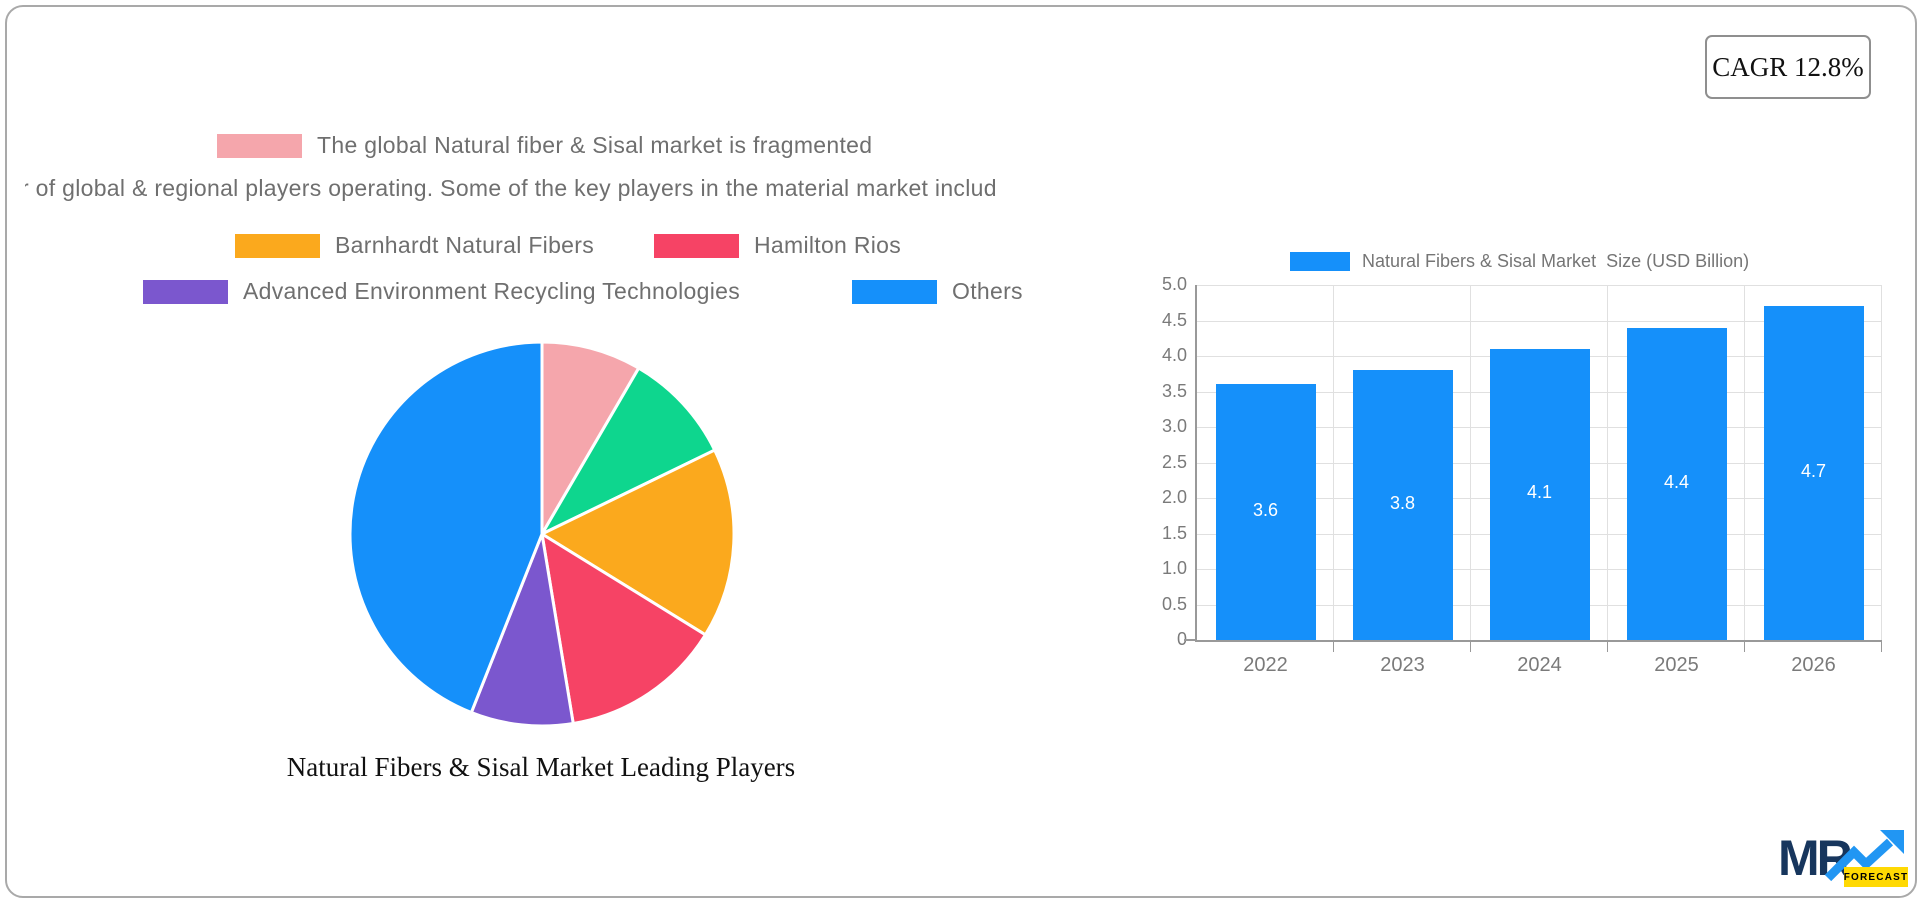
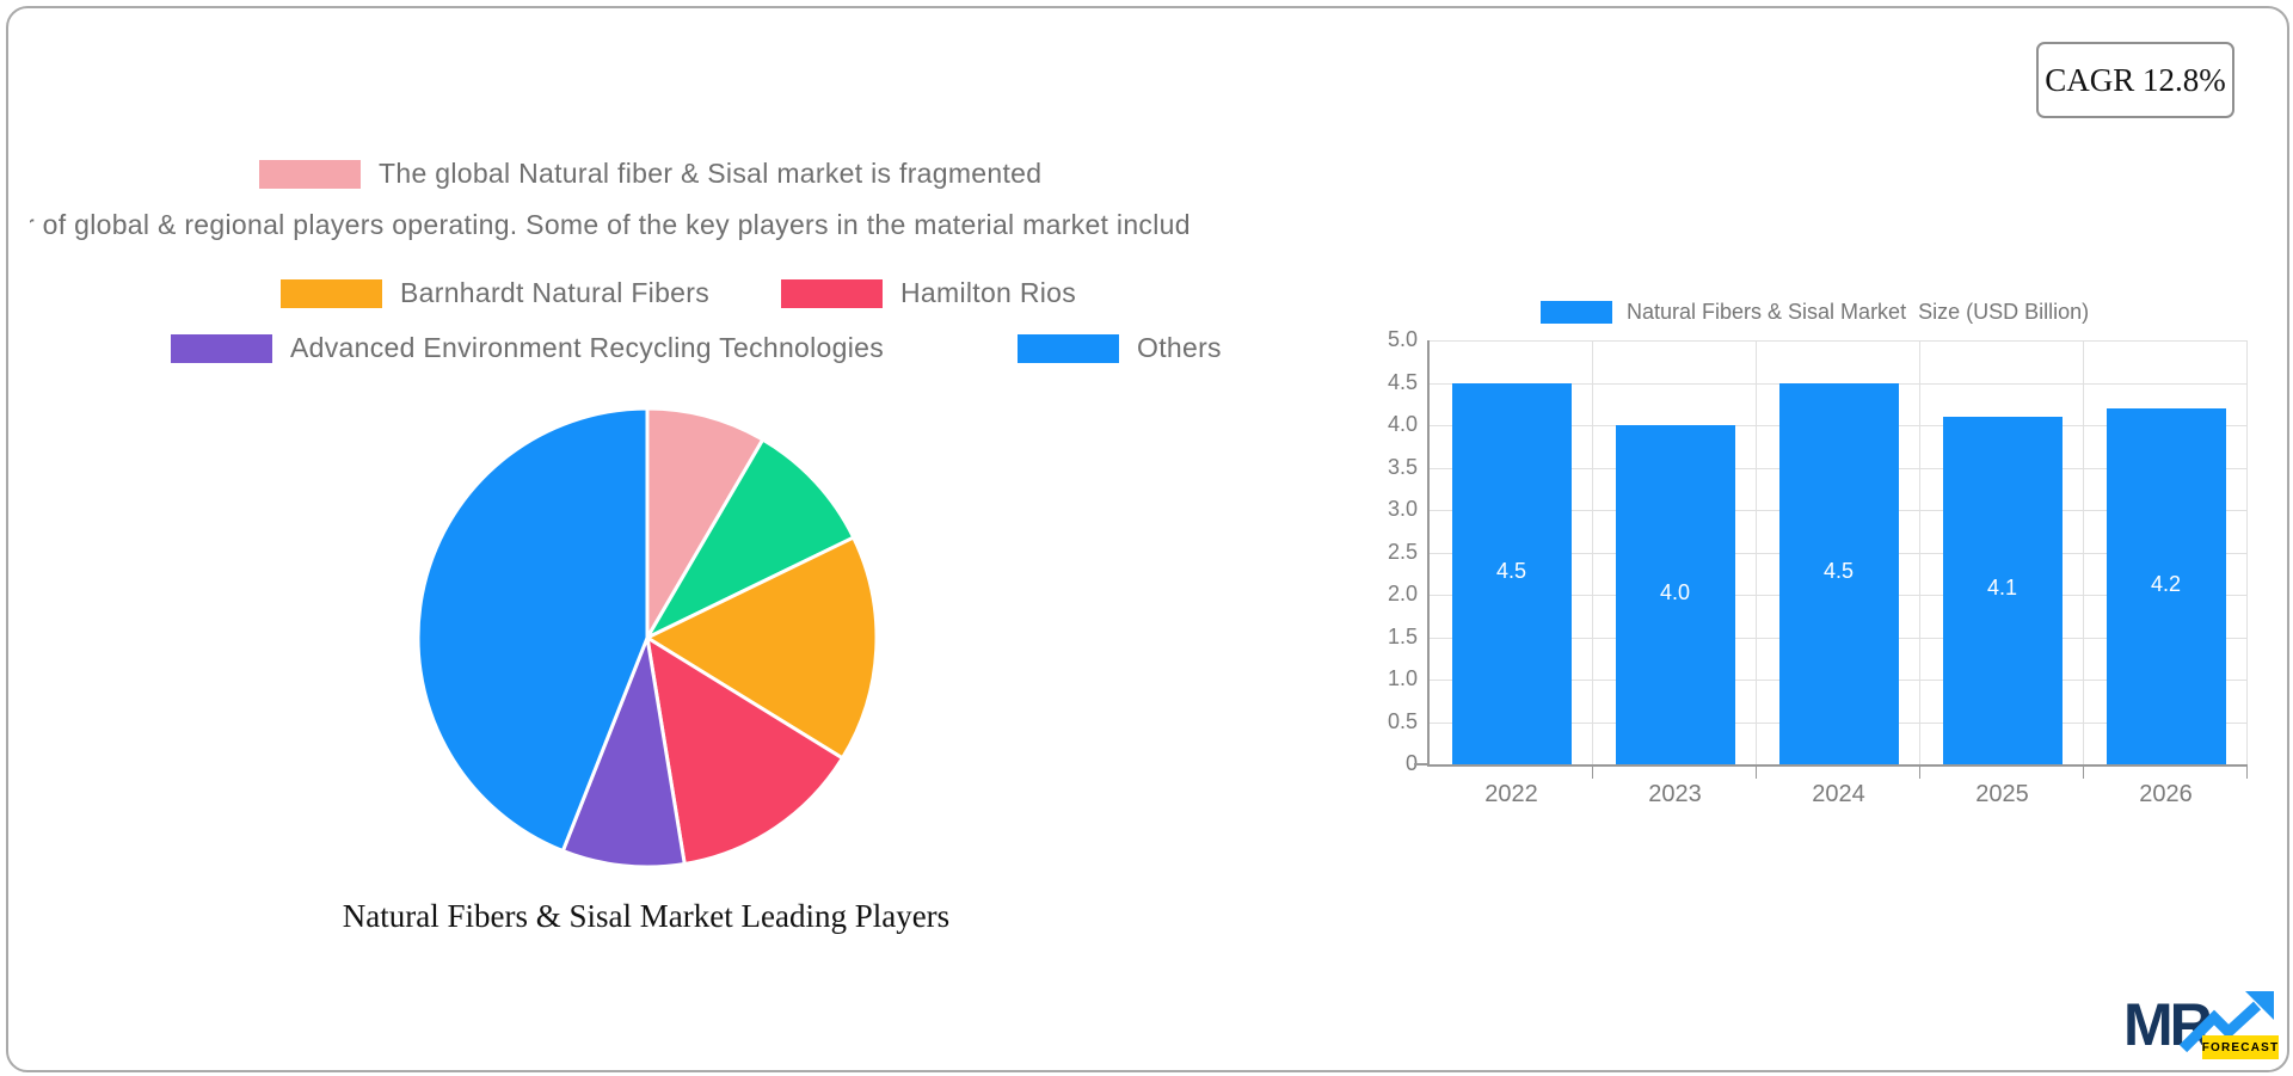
Natural Fibers & Sisal Market Size (USD Billion)/2022: 3.6 -> 4.5
Natural Fibers & Sisal Market Size (USD Billion)/2023: 3.8 -> 4.0
Natural Fibers & Sisal Market Size (USD Billion)/2024: 4.1 -> 4.5
Natural Fibers & Sisal Market Size (USD Billion)/2025: 4.4 -> 4.1
Natural Fibers & Sisal Market Size (USD Billion)/2026: 4.7 -> 4.2
